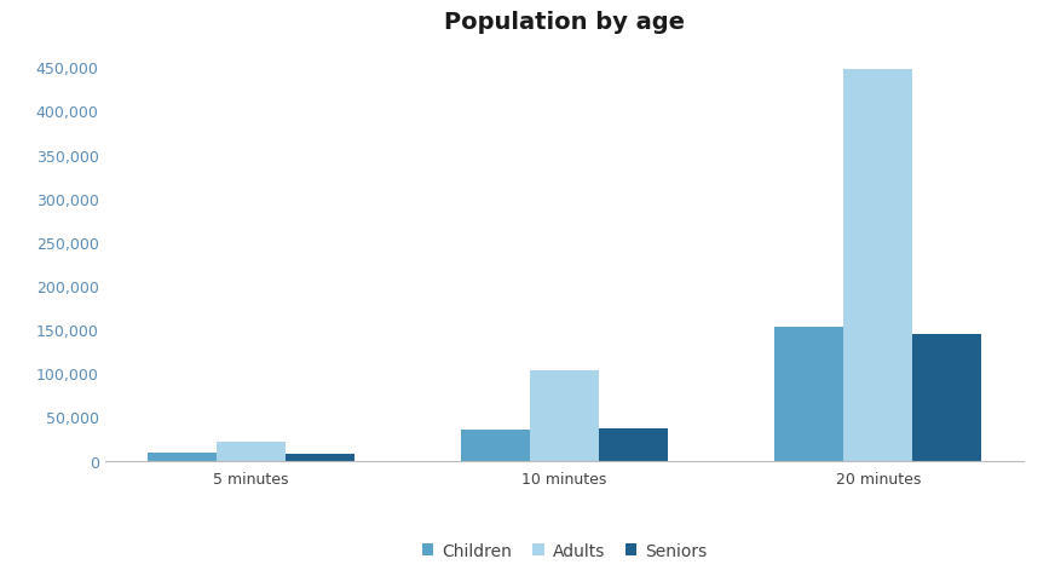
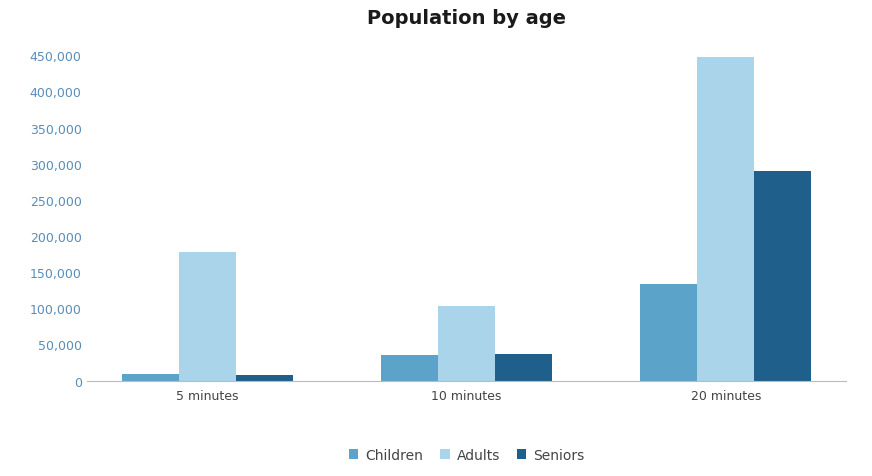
Adults/5 minutes: 21,000 -> 178,000
Children/20 minutes: 153,000 -> 134,000
Seniors/20 minutes: 145,000 -> 290,000
